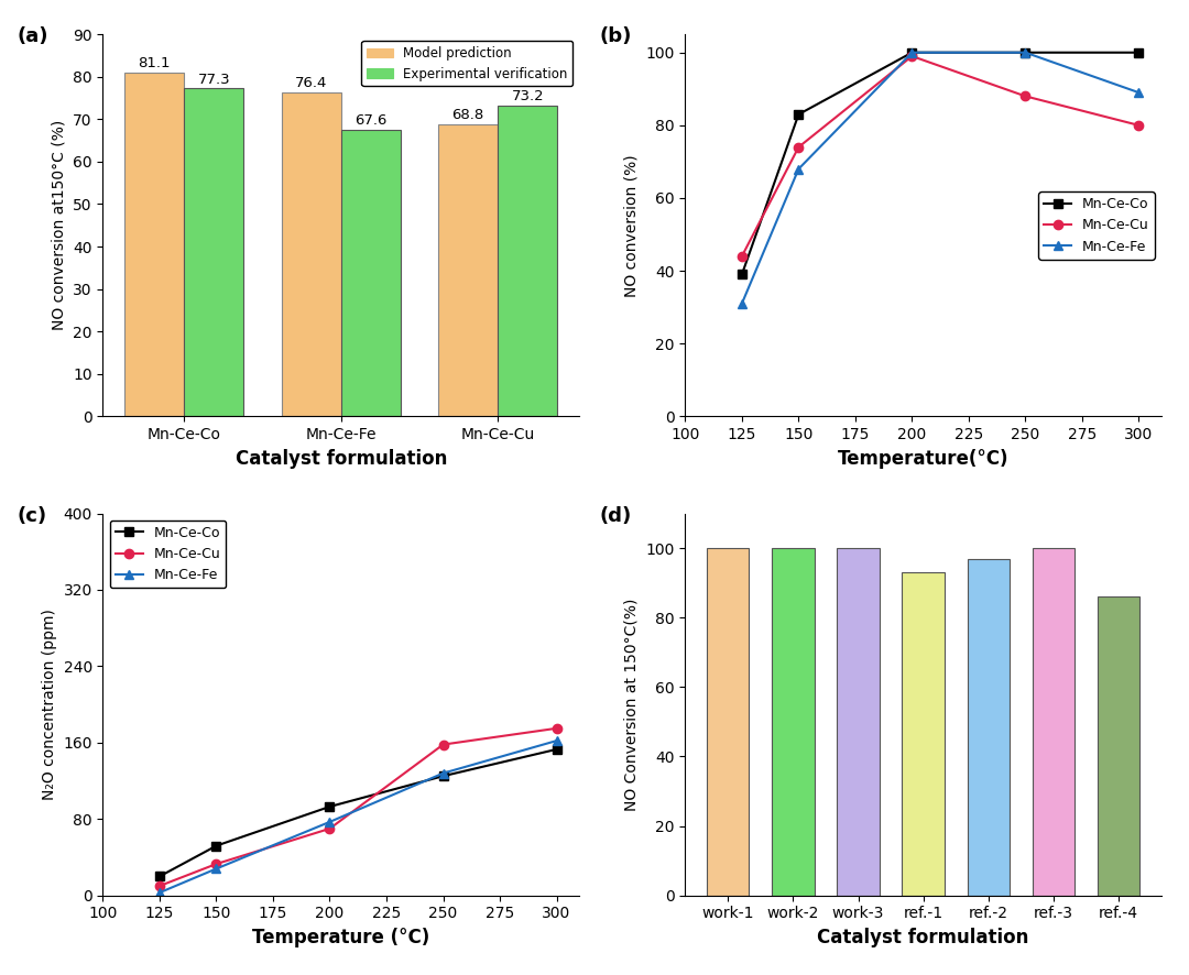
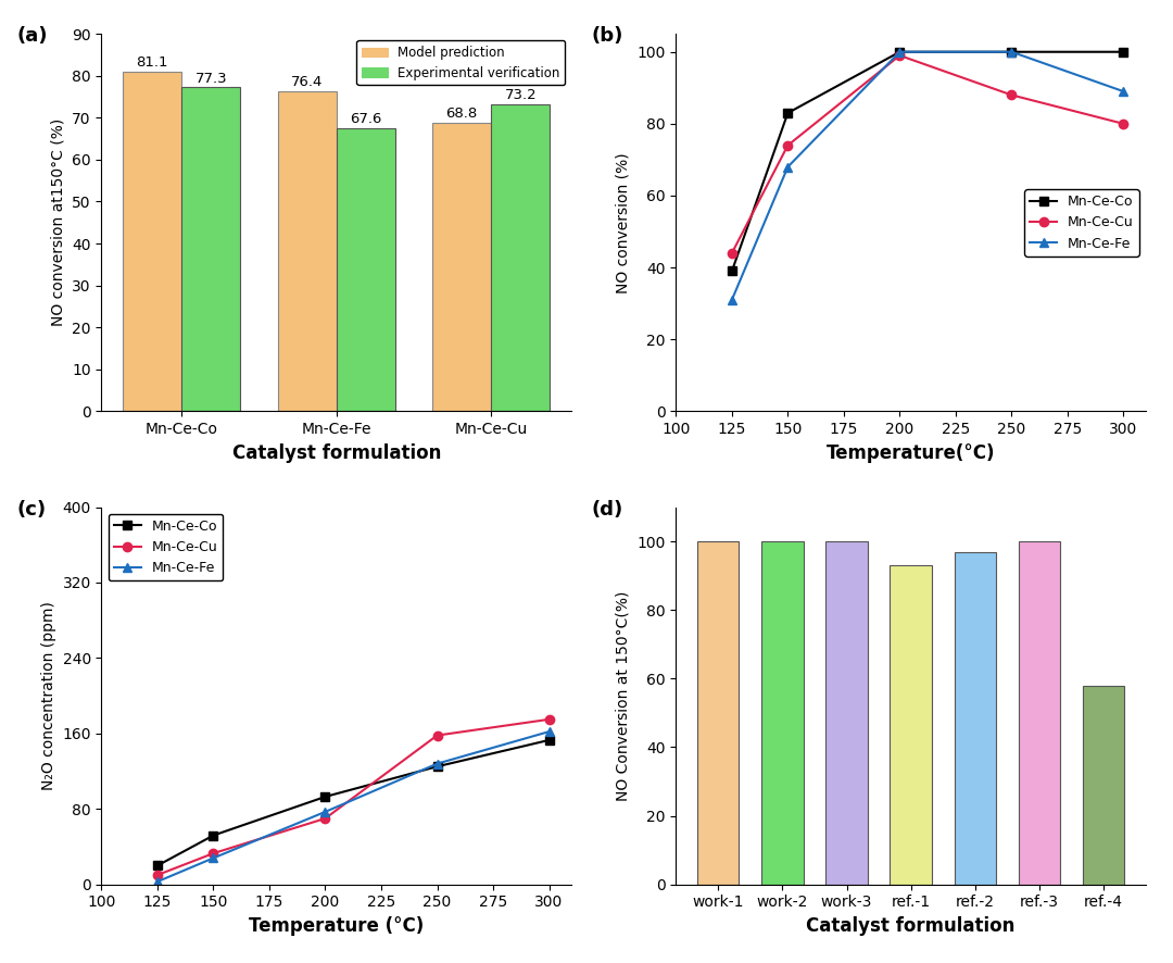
ref.-4: 86 -> 58
